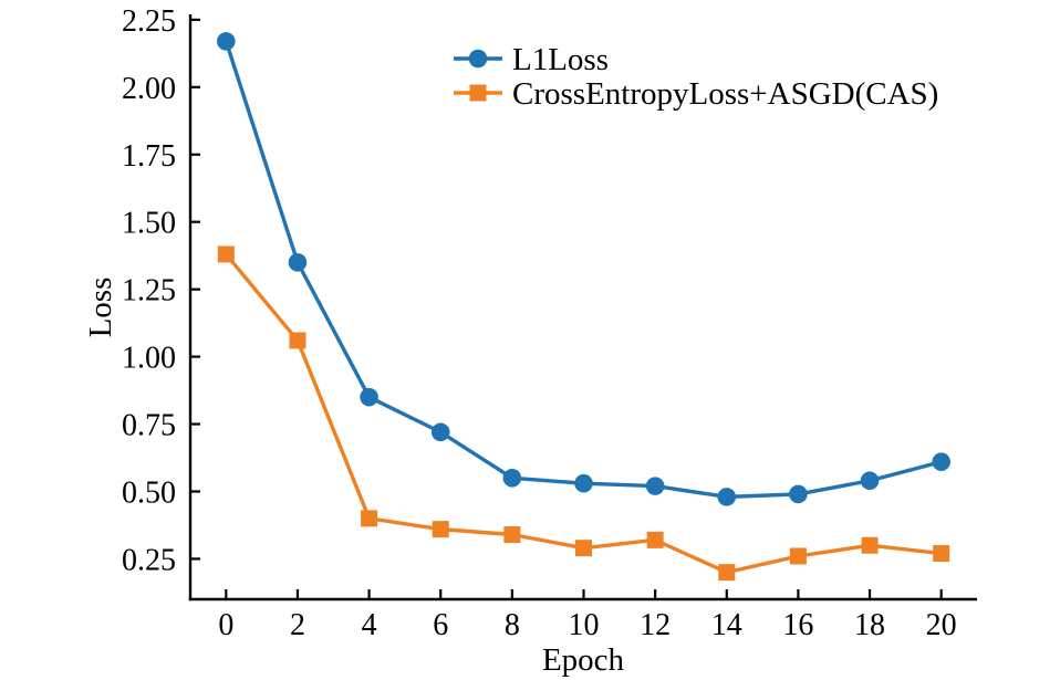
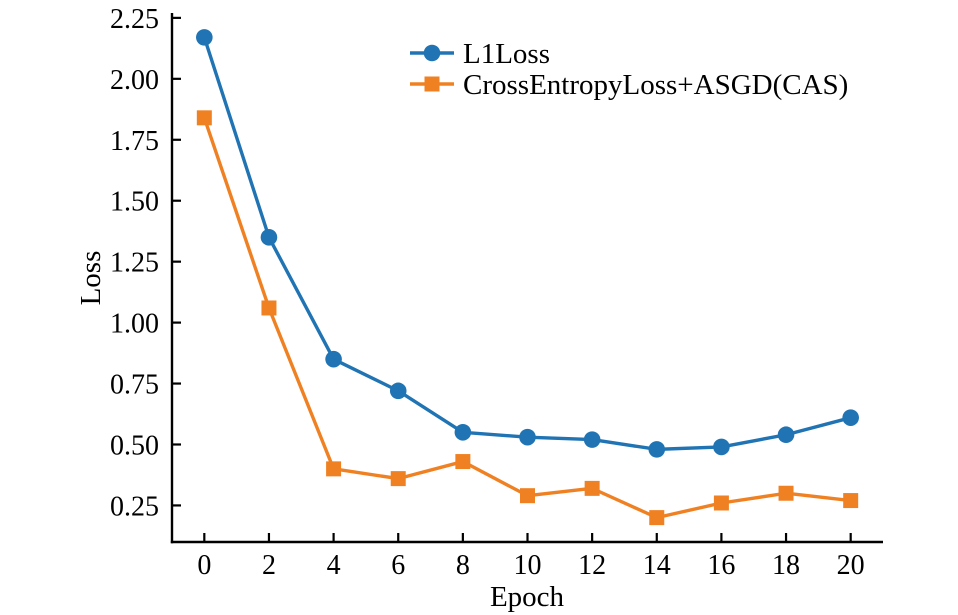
CrossEntropyLoss+ASGD(CAS)/0: 1.38 -> 1.84
CrossEntropyLoss+ASGD(CAS)/8: 0.34 -> 0.43
